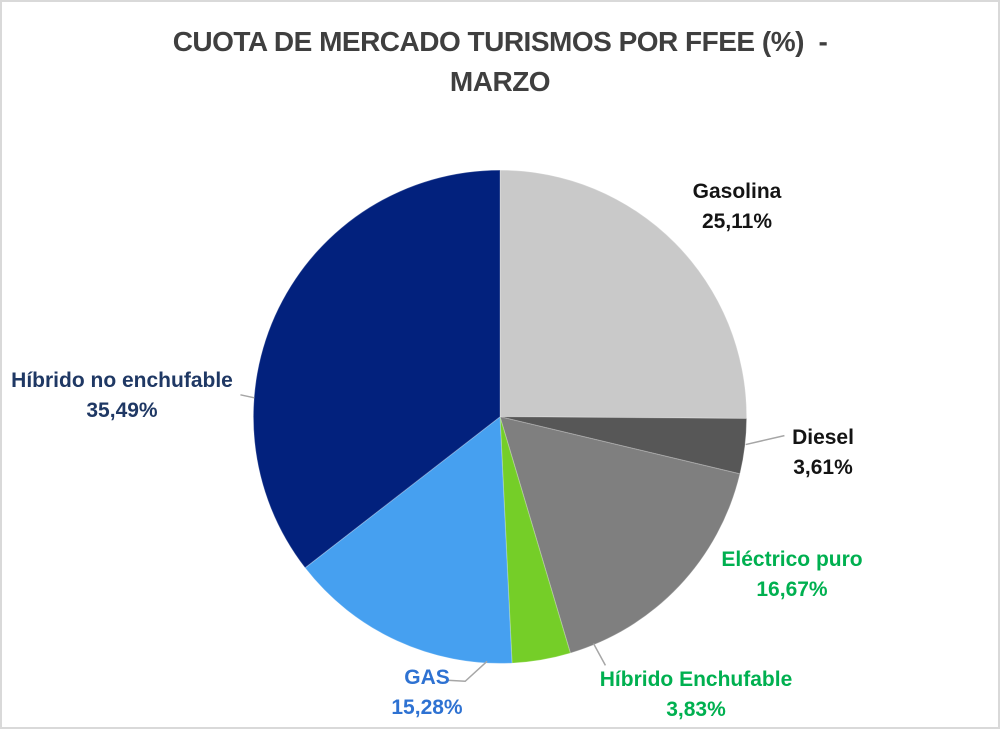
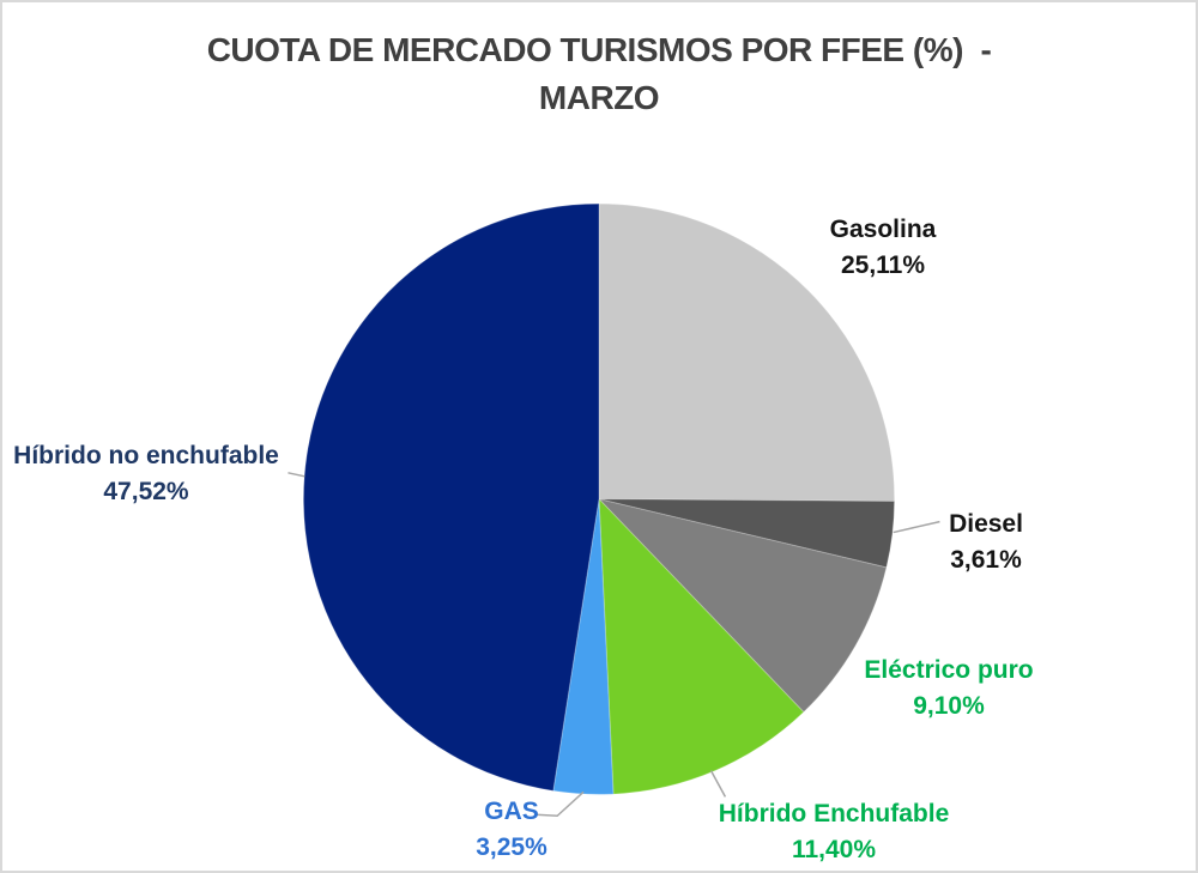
Eléctrico puro: 16,67% -> 9,10%
Híbrido Enchufable: 3,83% -> 11,40%
GAS: 15,28% -> 3,25%
Híbrido no enchufable: 35,49% -> 47,52%
